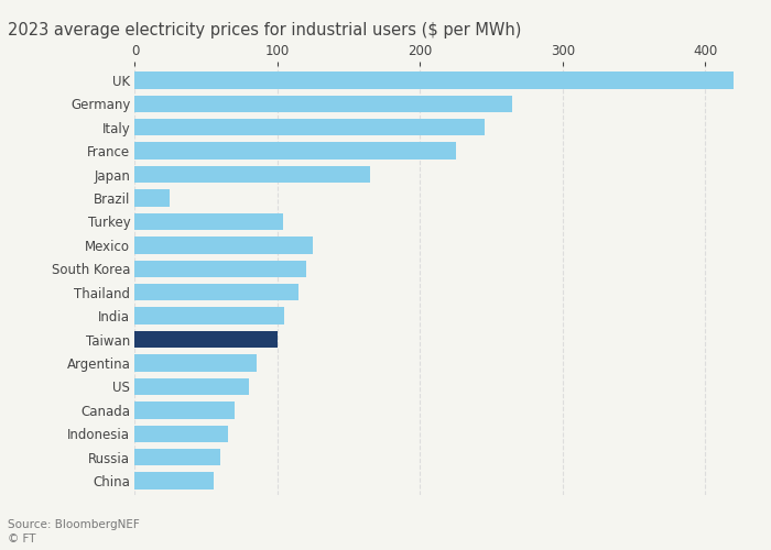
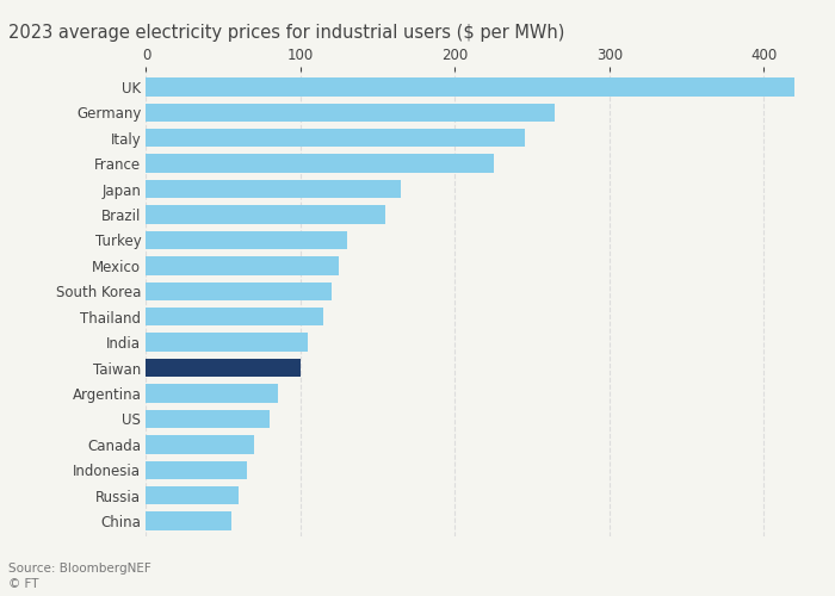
Brazil: 24 -> 155
Turkey: 104 -> 130
